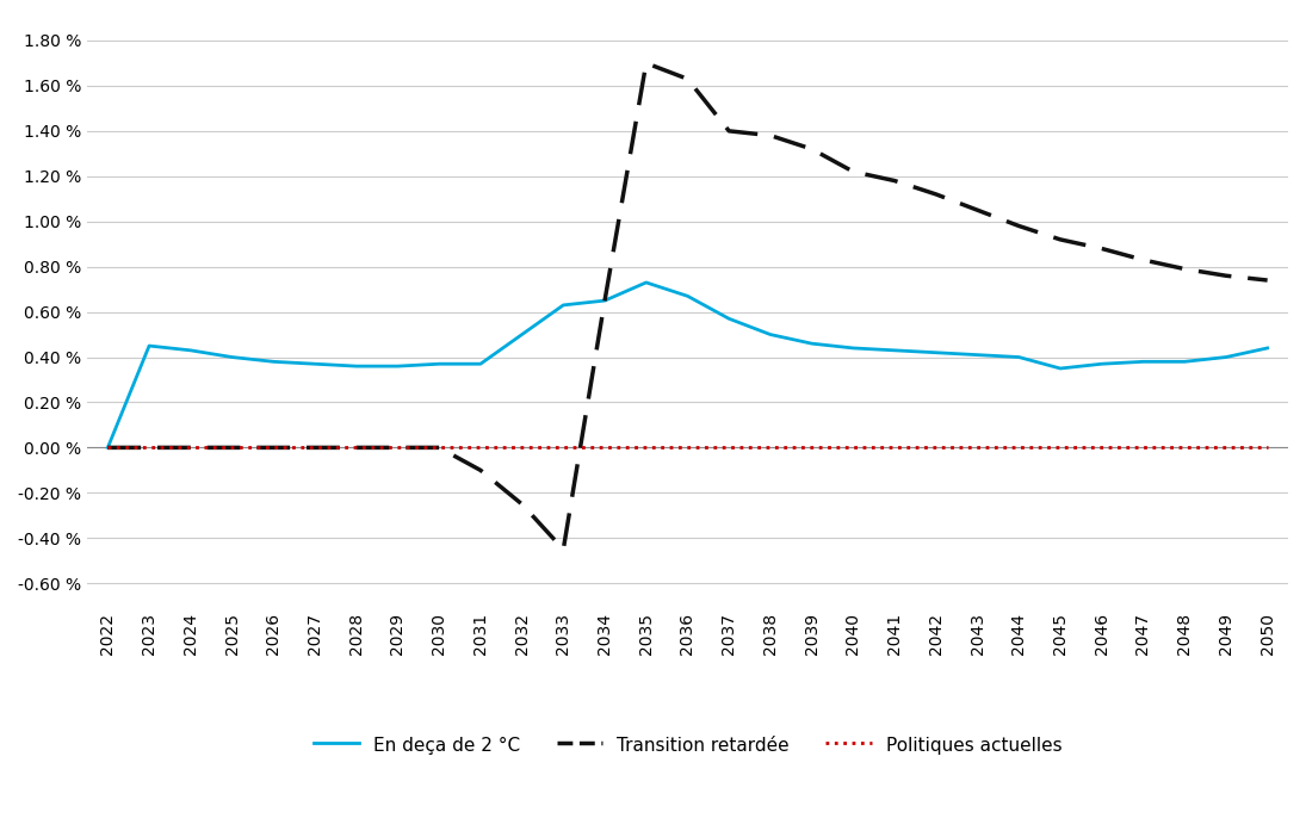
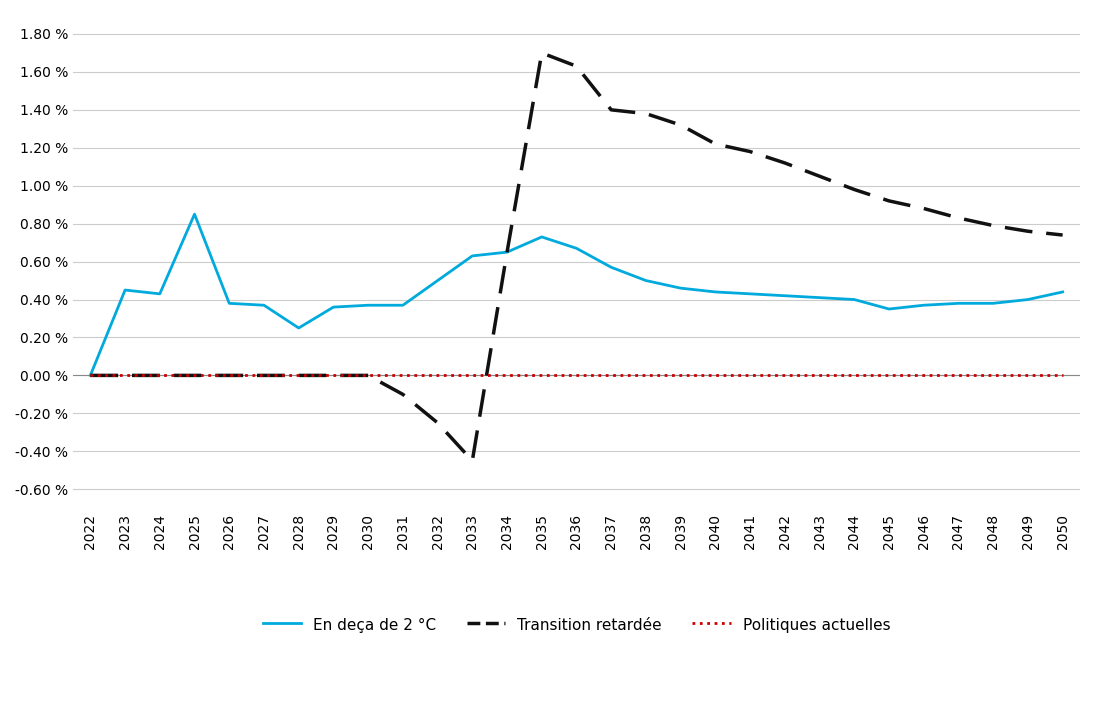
En deça de 2 °C/2025: 0.40 % -> 0.85 %
En deça de 2 °C/2028: 0.36 % -> 0.25 %
